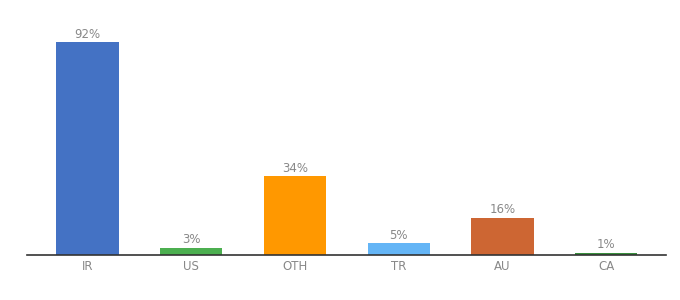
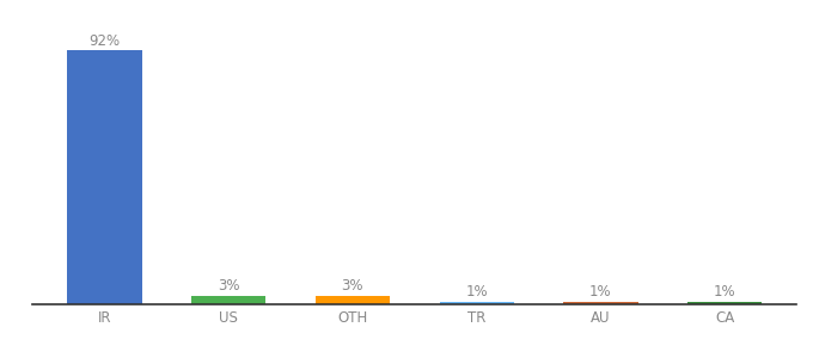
OTH: 34% -> 3%
TR: 5% -> 1%
AU: 16% -> 1%
